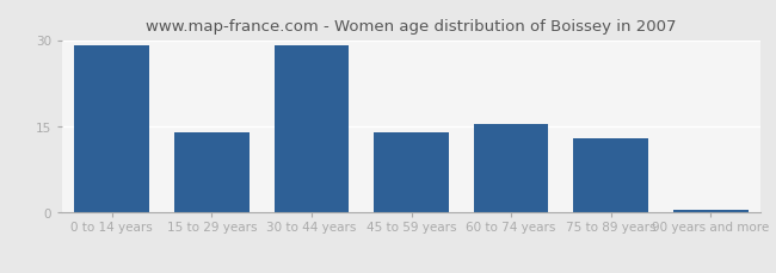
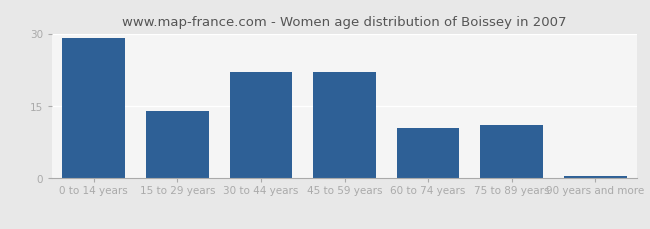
30 to 44 years: 29.0 -> 22.0
45 to 59 years: 14.0 -> 22.0
60 to 74 years: 15.5 -> 10.5
75 to 89 years: 13.0 -> 11.0
